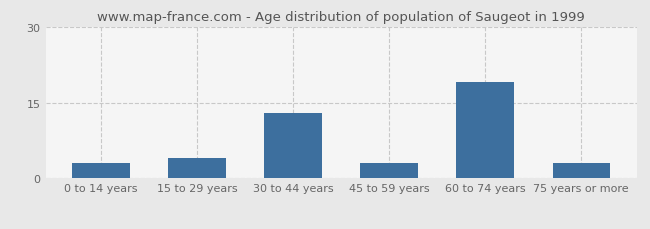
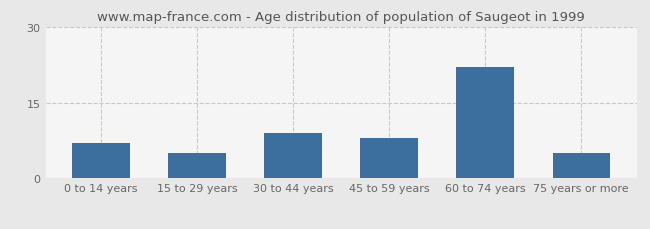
0 to 14 years: 3 -> 7
15 to 29 years: 4 -> 5
30 to 44 years: 13 -> 9
45 to 59 years: 3 -> 8
60 to 74 years: 19 -> 22
75 years or more: 3 -> 5
